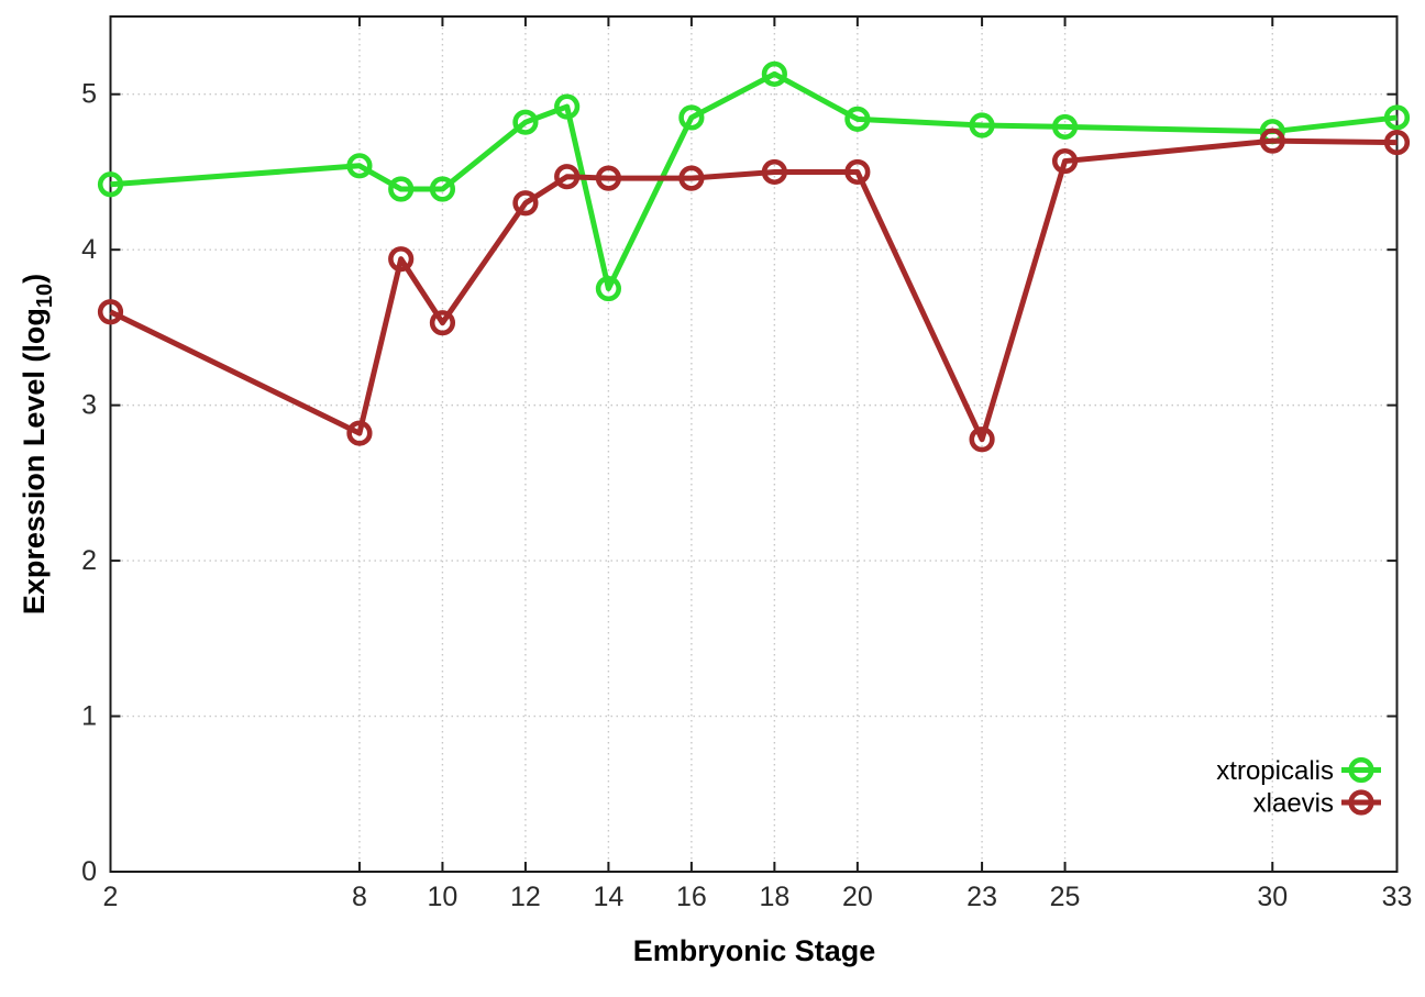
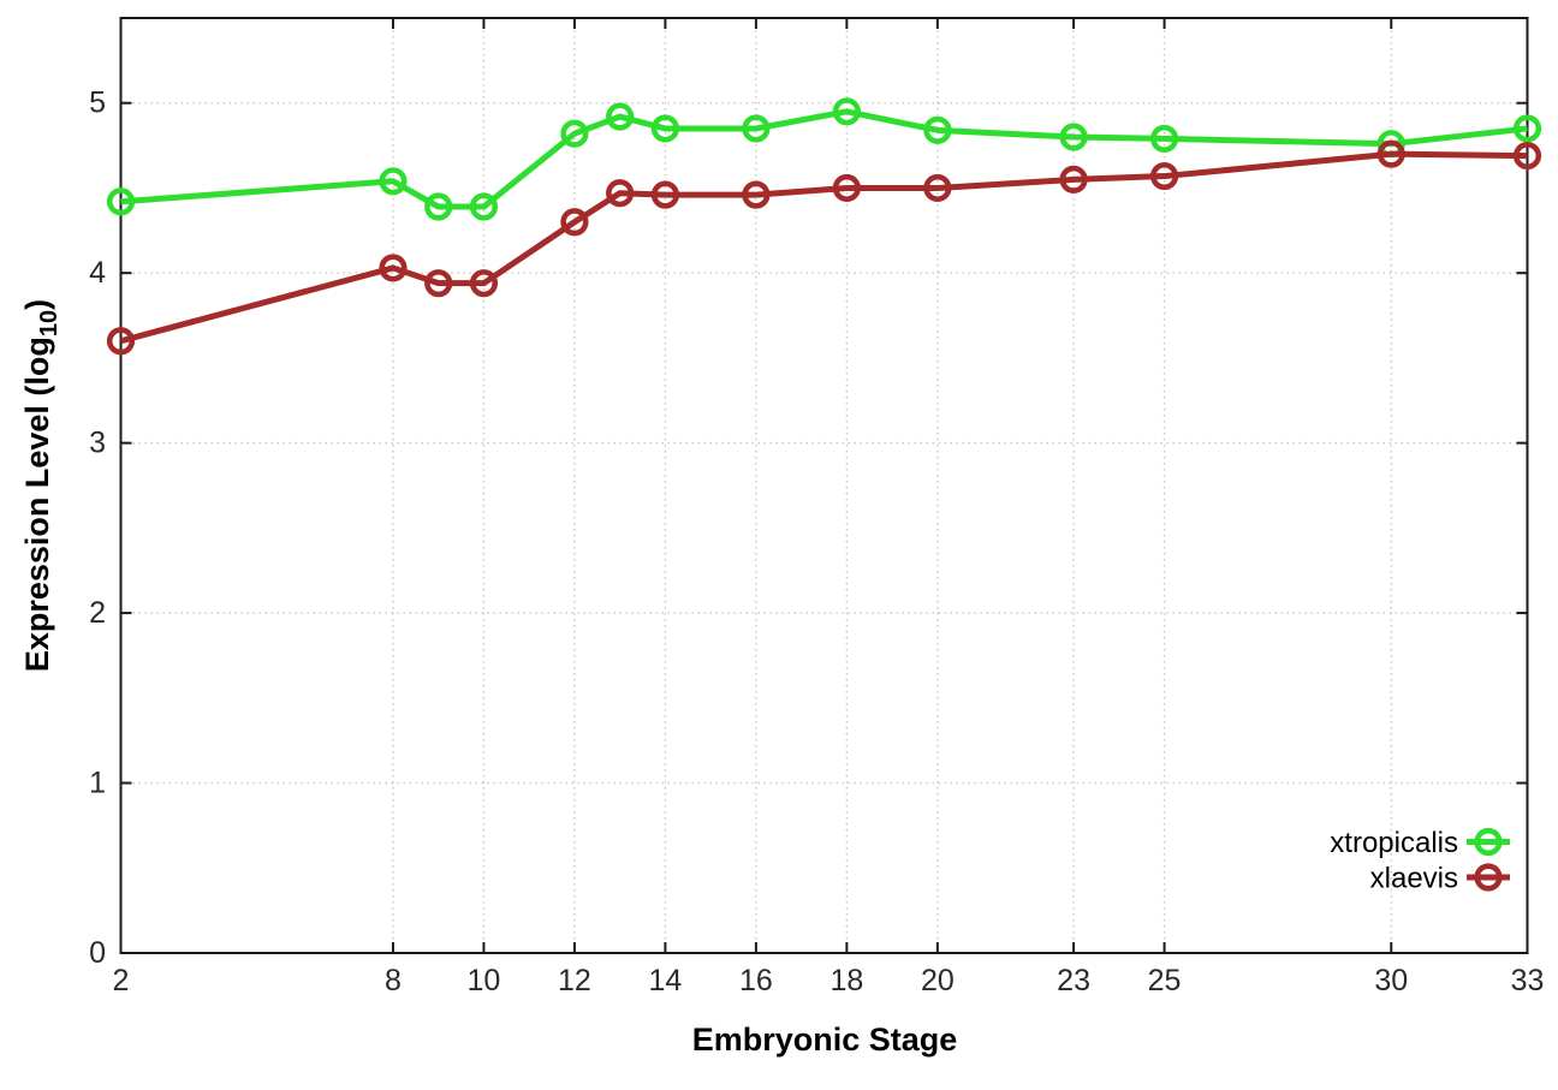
xlaevis/8: 2.82 -> 4.03
xlaevis/10: 3.53 -> 3.94
xtropicalis/14: 3.75 -> 4.85
xtropicalis/18: 5.13 -> 4.95
xlaevis/23: 2.78 -> 4.55
